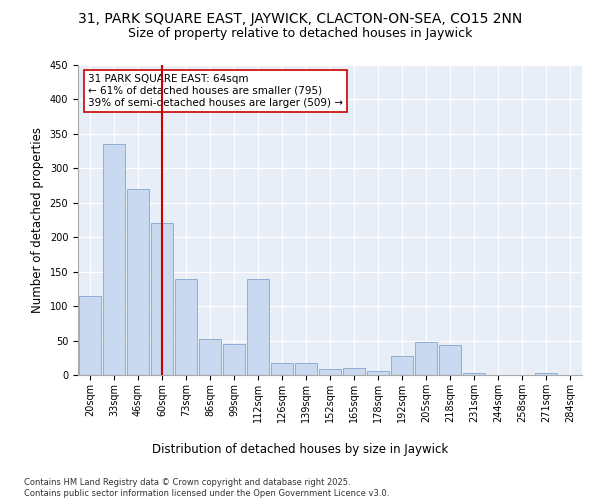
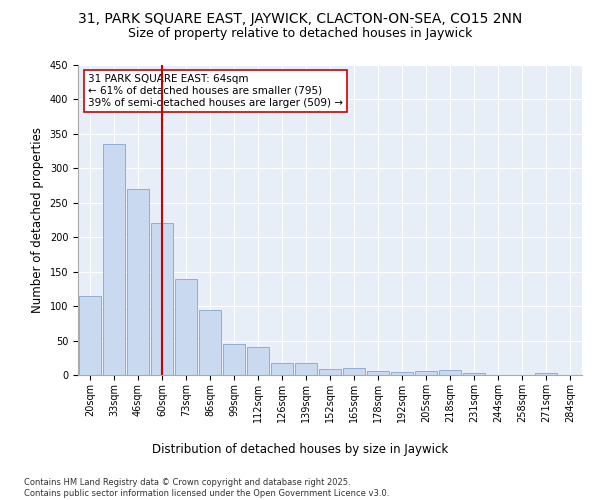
86sqm: 52 -> 95
112sqm: 140 -> 40
192sqm: 28 -> 5
205sqm: 48 -> 6
218sqm: 44 -> 7
